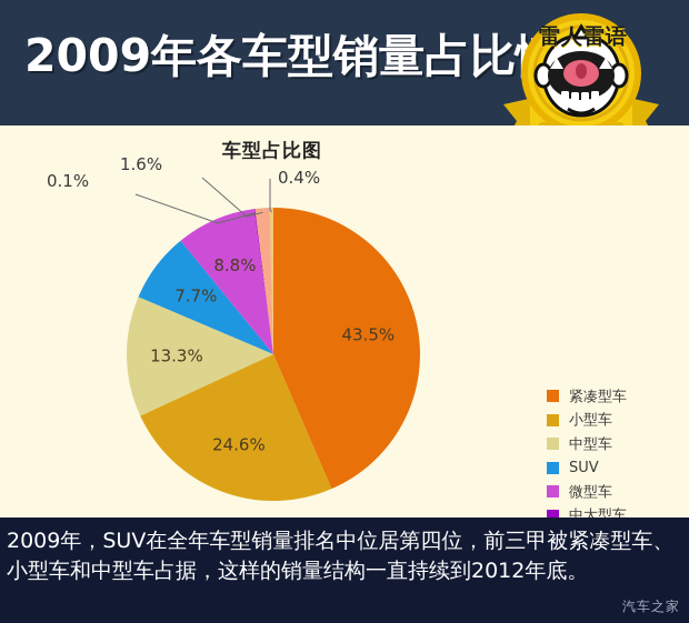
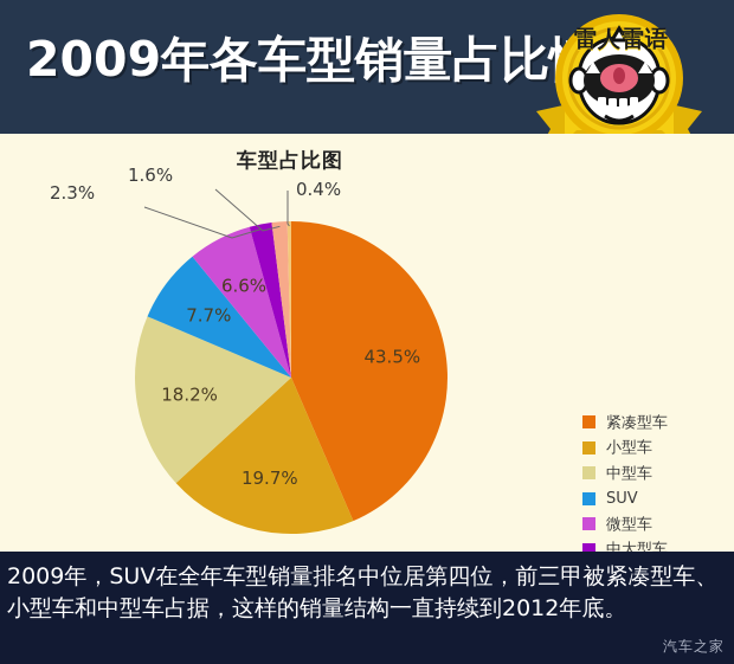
小型车: 24.6% -> 19.7%
中型车: 13.3% -> 18.2%
微型车: 8.8% -> 6.6%
中大型车: 0.1% -> 2.3%
